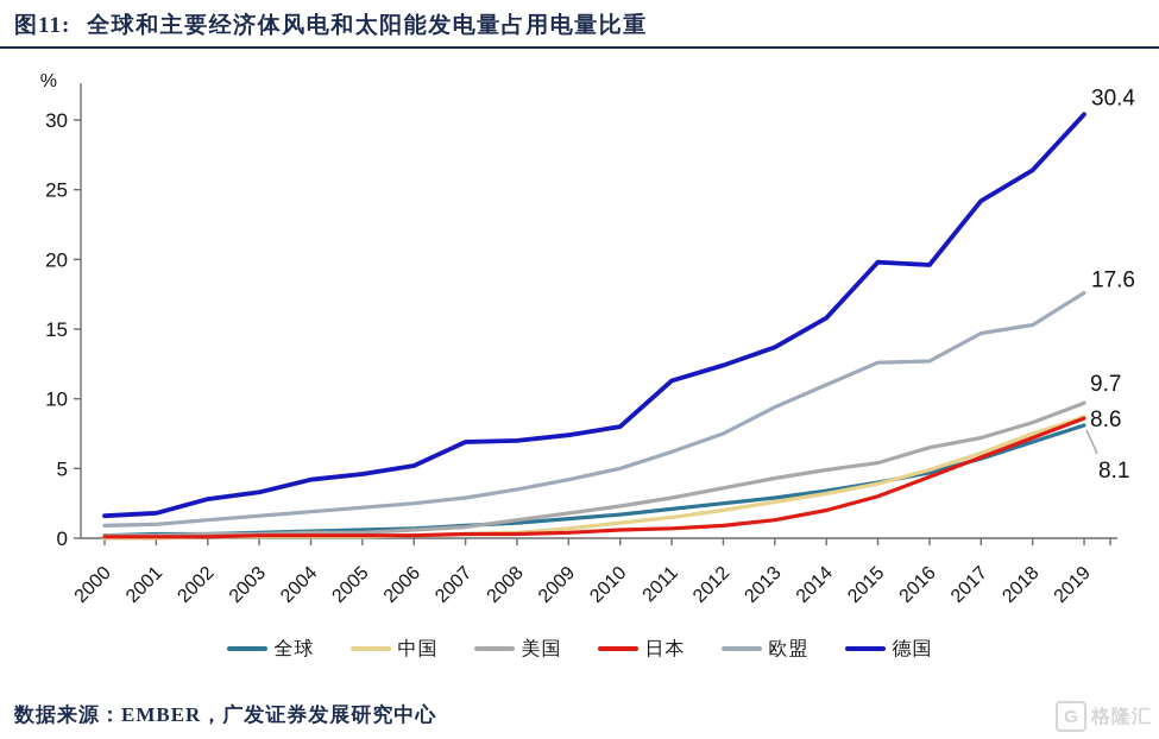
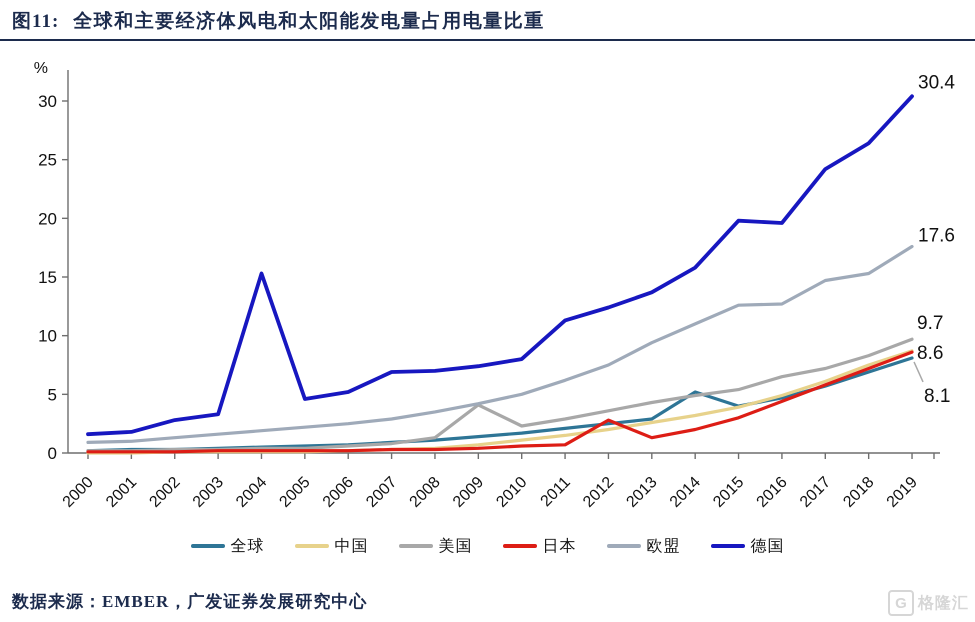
德国/2004: 4.2 -> 15.3
美国/2009: 1.8 -> 4.1
日本/2012: 0.9 -> 2.8
全球/2014: 3.4 -> 5.2
